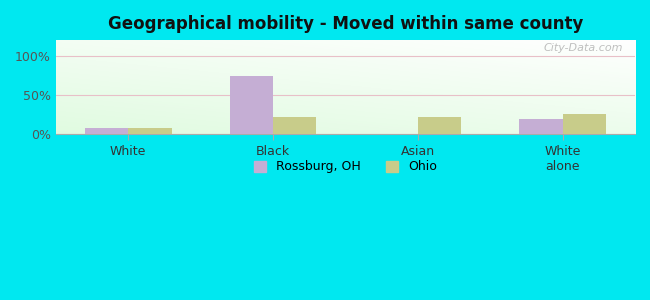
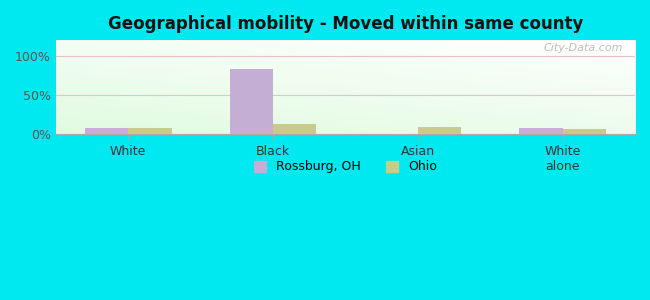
Rossburg, OH/Black: 74% -> 83%
Ohio/Black: 22% -> 13%
Ohio/Asian: 22% -> 9%
Rossburg, OH/White alone: 20% -> 8%
Ohio/White alone: 26% -> 7%
